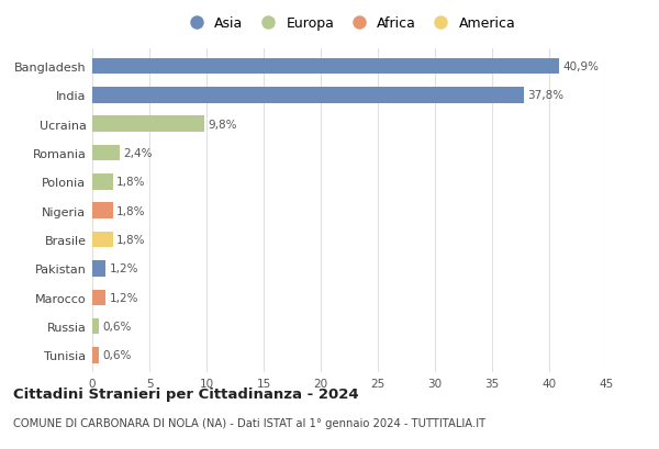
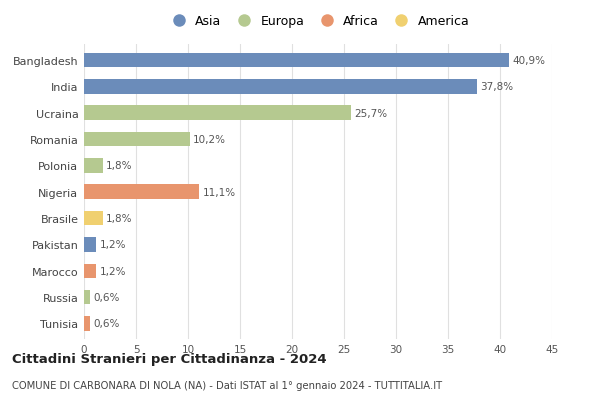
Ucraina: 9,8% -> 25,7%
Romania: 2,4% -> 10,2%
Nigeria: 1,8% -> 11,1%
